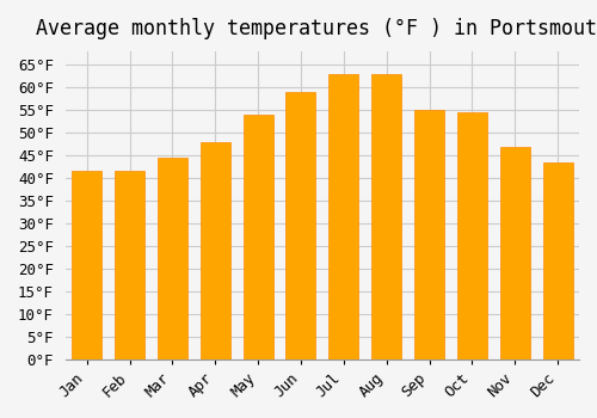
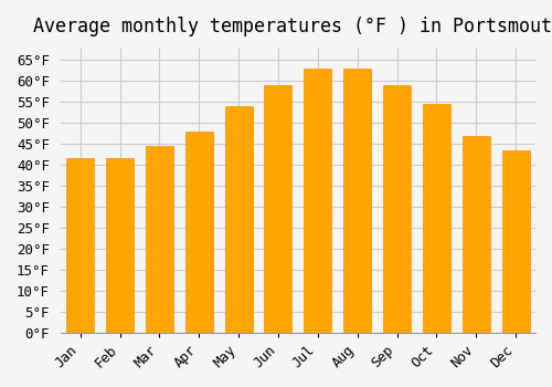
Sep: 55.0°F -> 59.0°F
